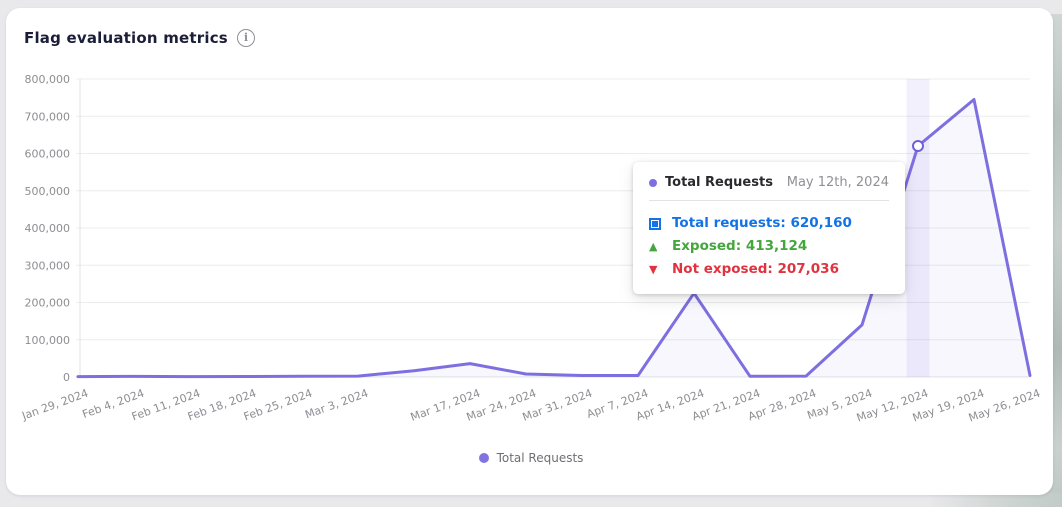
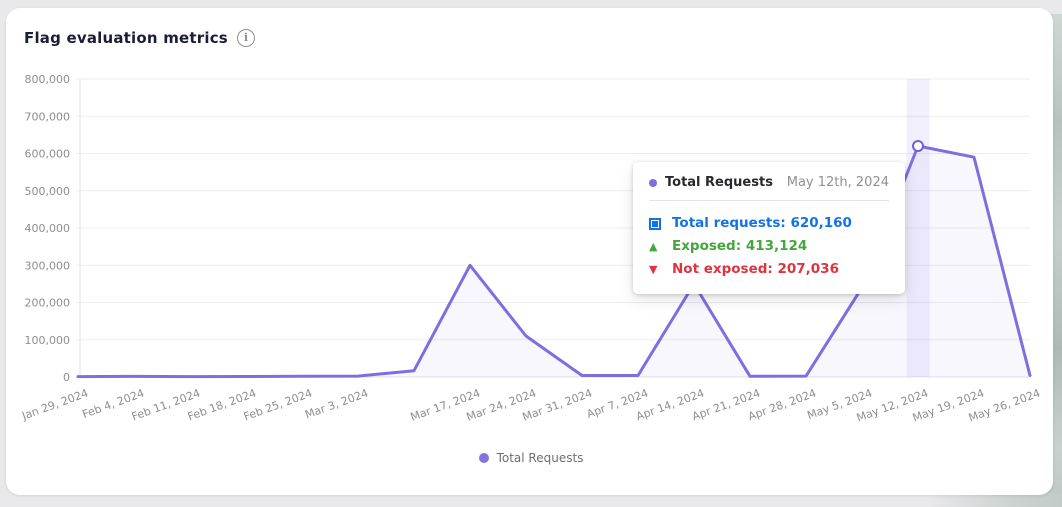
Mar 17, 2024: 40000 -> 300000
Mar 24, 2024: 10000 -> 110000
Apr 14, 2024: 220000 -> 250000
May 5, 2024: 140000 -> 240000
May 19, 2024: 740000 -> 590000
